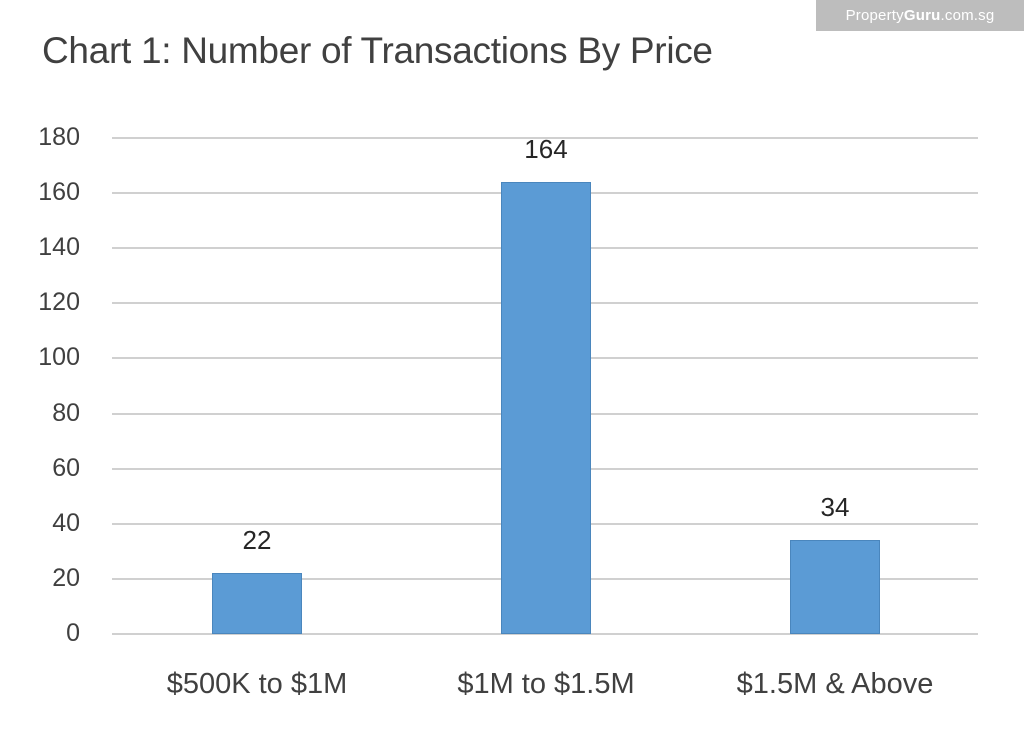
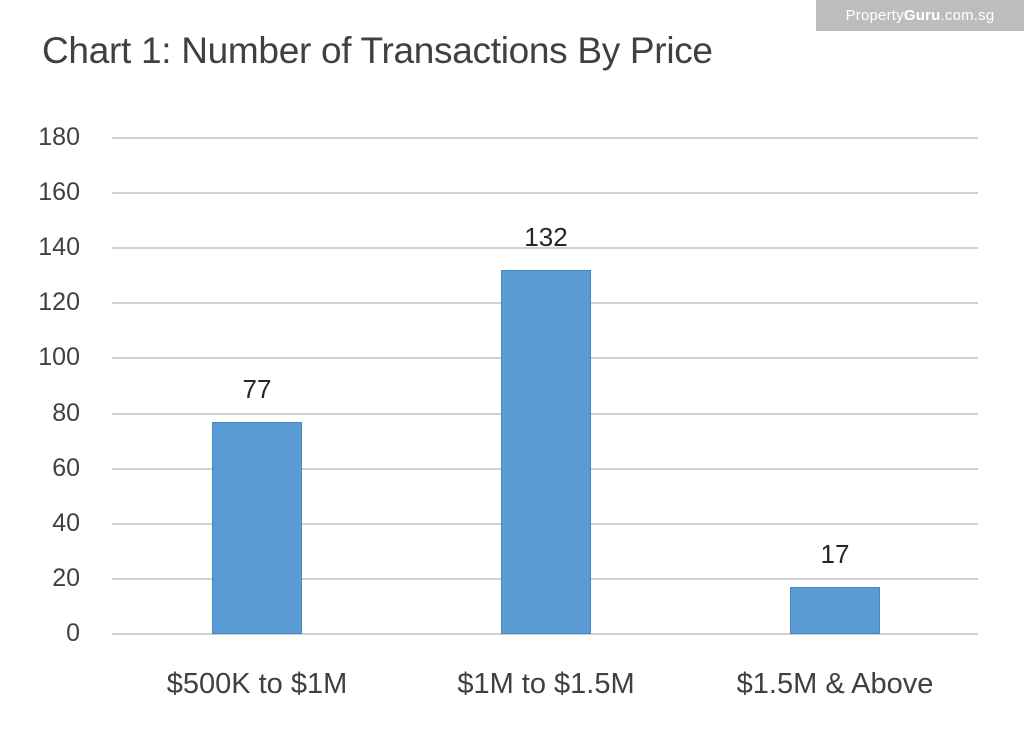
$500K to $1M: 22 -> 77
$1M to $1.5M: 164 -> 132
$1.5M & Above: 34 -> 17
